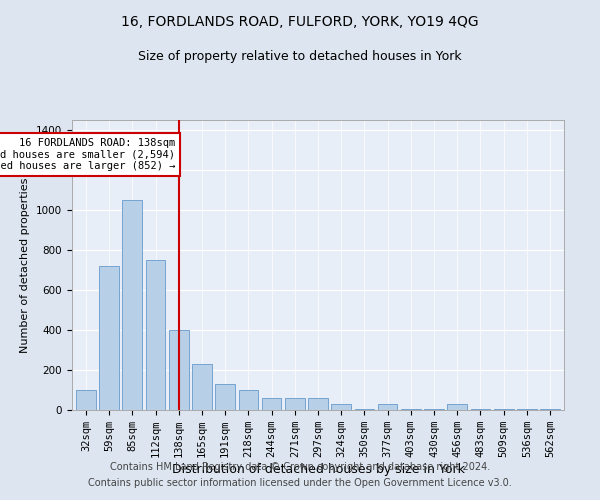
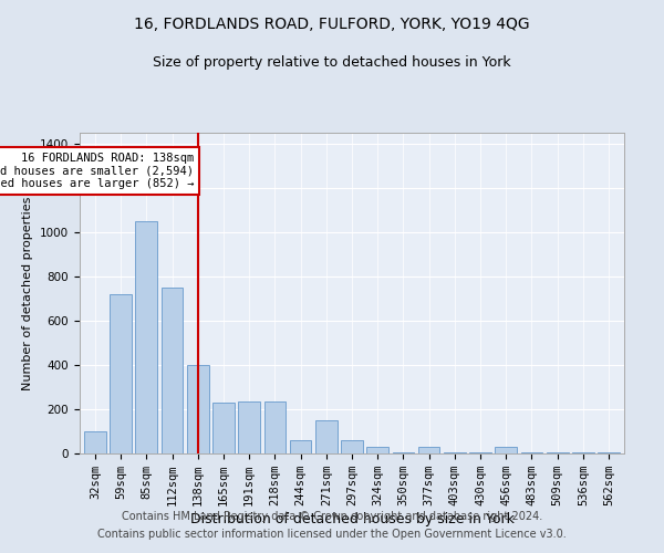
191sqm: 130 -> 235
218sqm: 100 -> 235
271sqm: 60 -> 150
